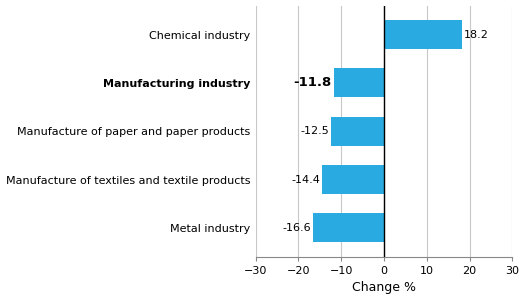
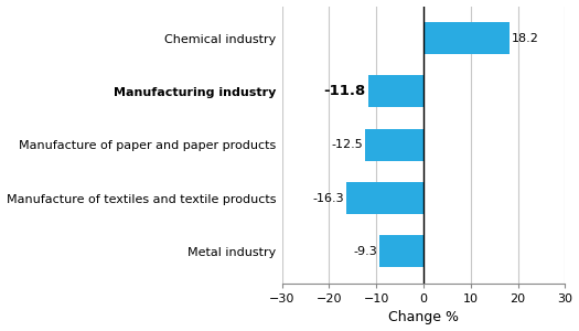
Manufacture of textiles and textile products: -14.4 -> -16.3
Metal industry: -16.6 -> -9.3
